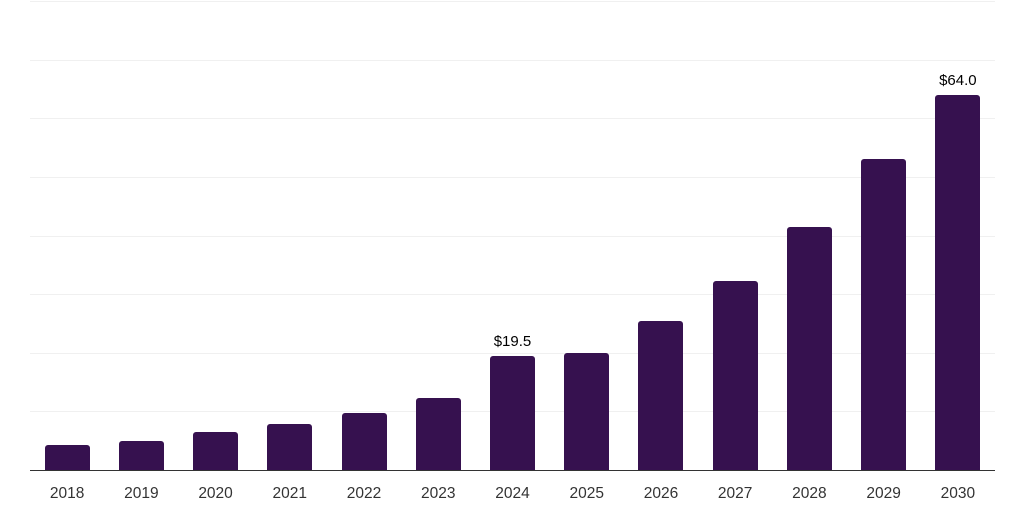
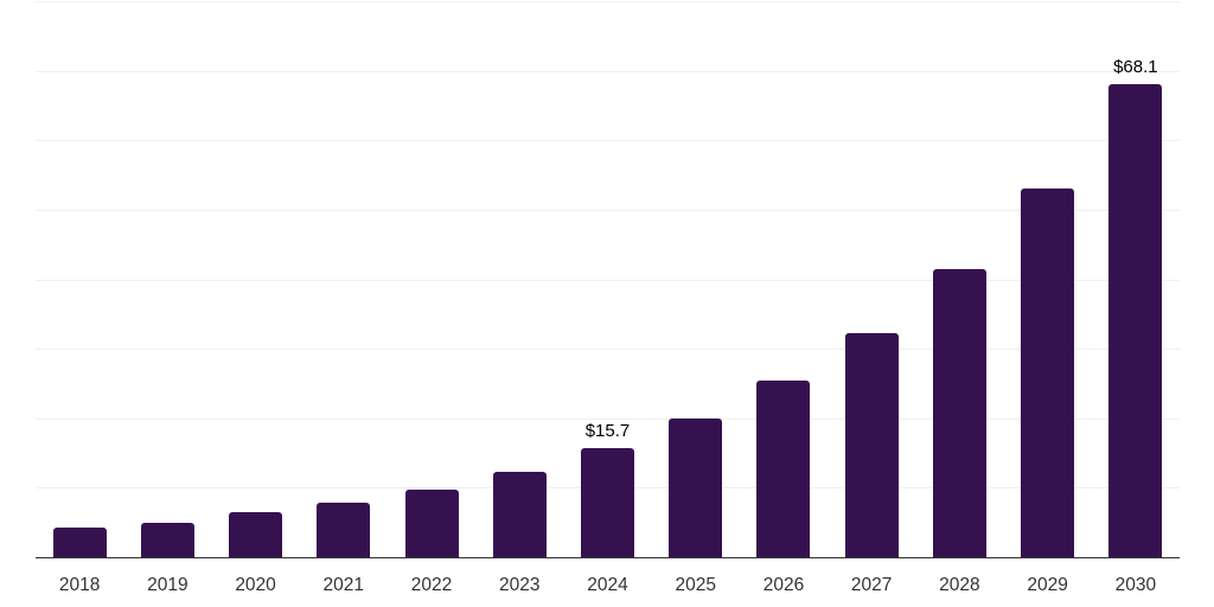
2024: $19.5 -> $15.7
2030: $64.0 -> $68.1
